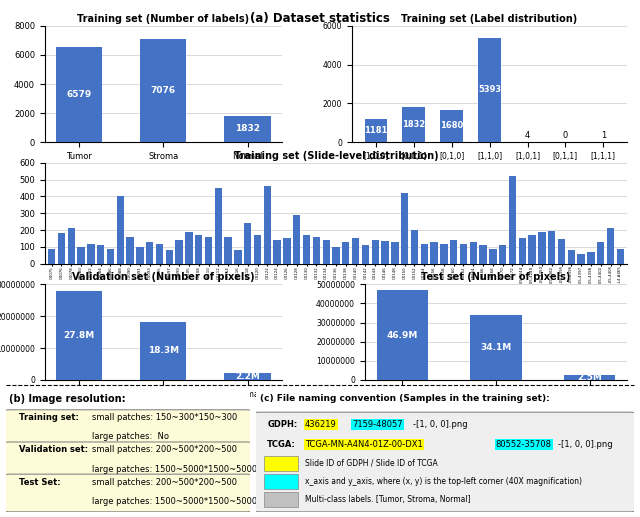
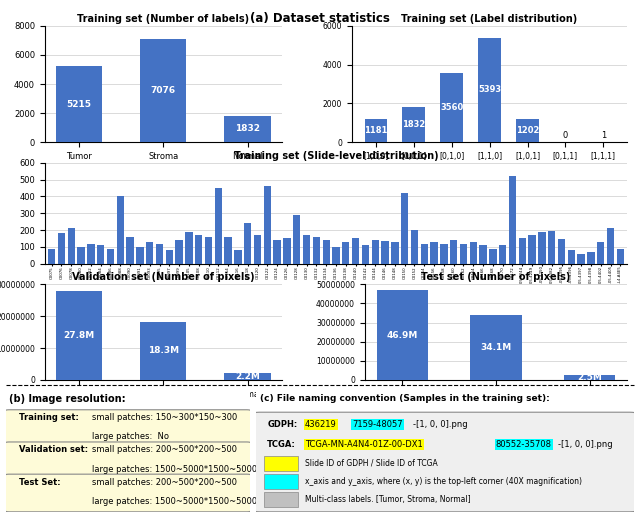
Training set (Number of labels)/Tumor: 6579 -> 5215
Training set (Label distribution)/[0,1,0]: 1680 -> 3560
Training set (Label distribution)/[1,0,1]: 4 -> 1202
